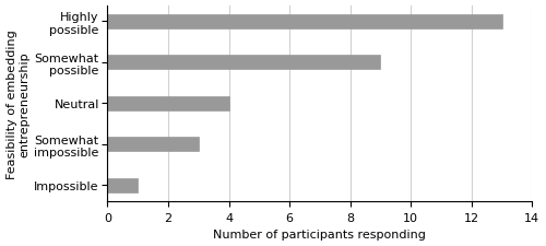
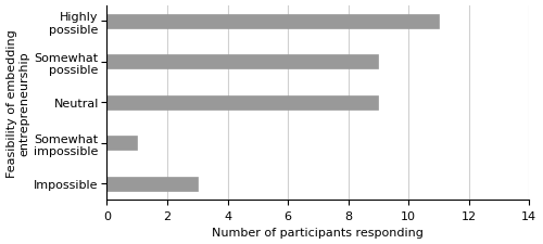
Highly possible: 13 -> 11
Neutral: 4 -> 9
Somewhat impossible: 3 -> 1
Impossible: 1 -> 3
